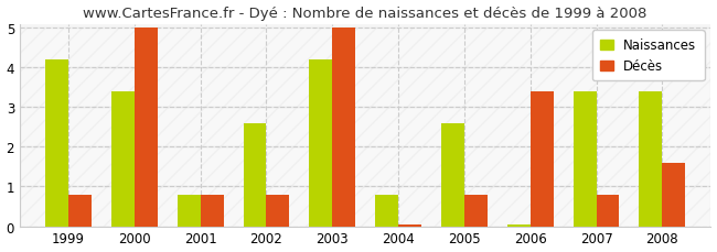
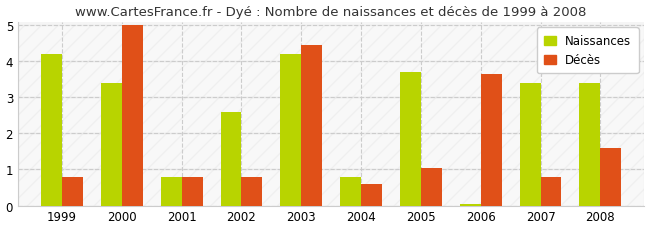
Décès/2003: 5.00 -> 4.45
Décès/2004: 0.05 -> 0.60
Naissances/2005: 2.60 -> 3.70
Décès/2005: 0.80 -> 1.05
Décès/2006: 3.40 -> 3.65
